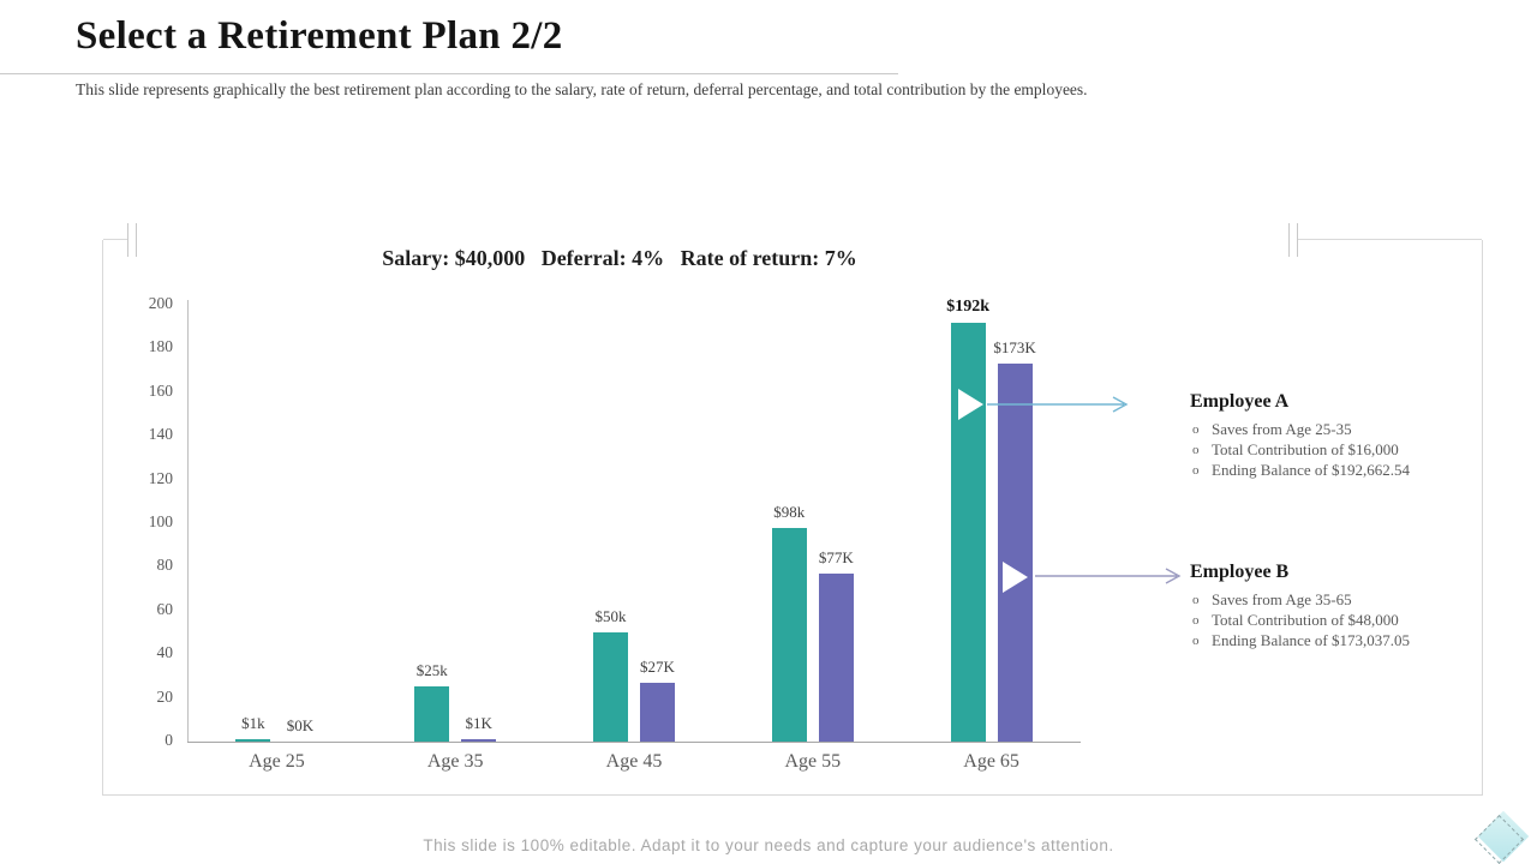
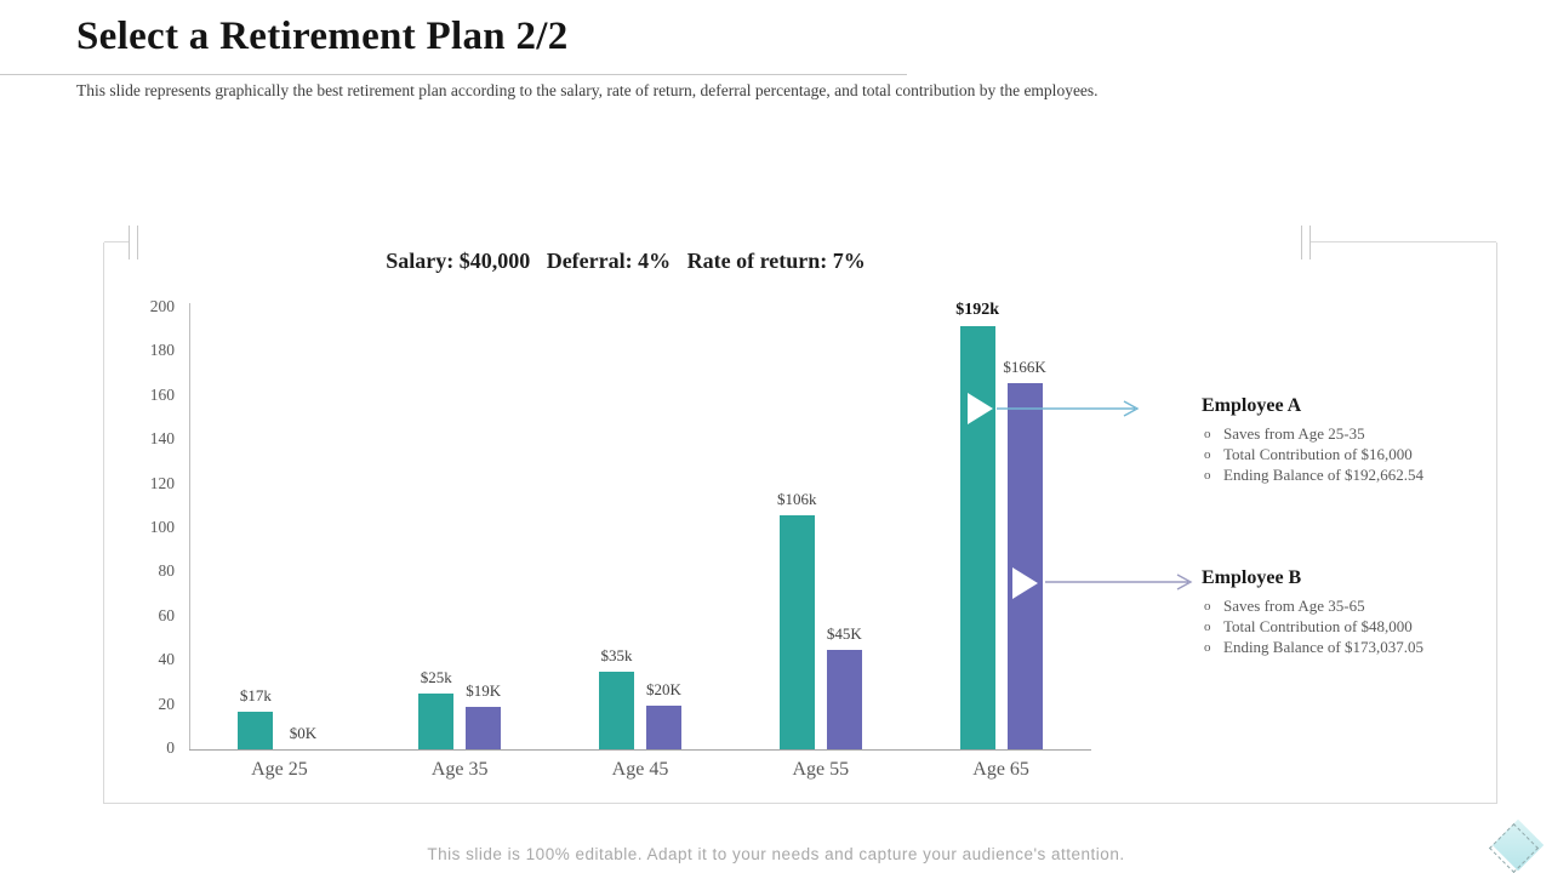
Employee A/Age 25: $1k -> $17k
Employee B/Age 35: $1K -> $19K
Employee A/Age 45: $50k -> $35k
Employee B/Age 45: $27K -> $20K
Employee A/Age 55: $98k -> $106k
Employee B/Age 55: $77K -> $45K
Employee B/Age 65: $173K -> $166K
